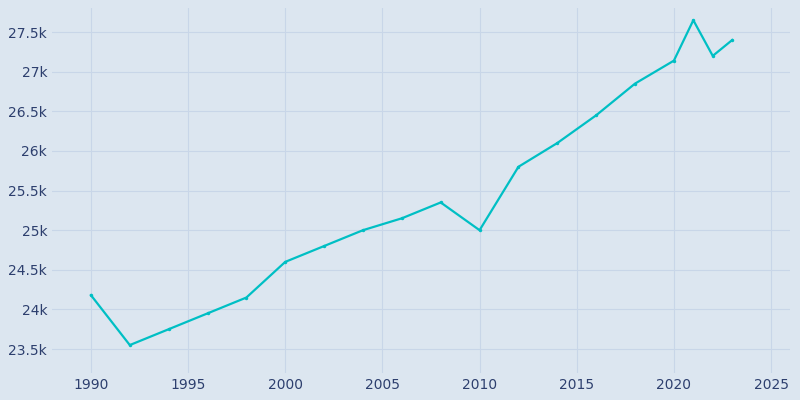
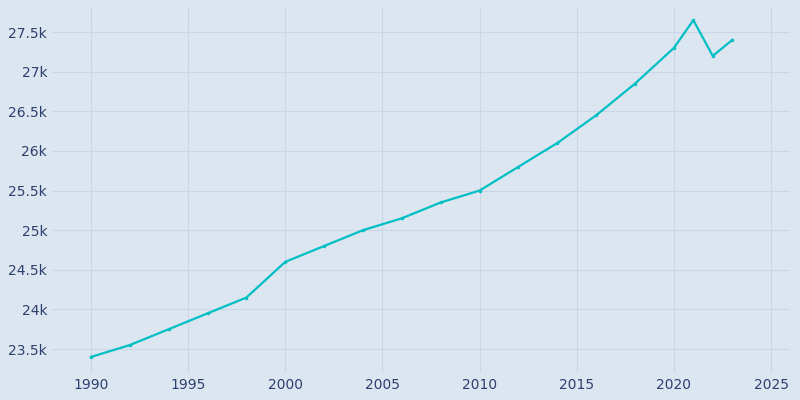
1990: 24.18k -> 23.40k
2010: 25.00k -> 25.50k
2020: 27.14k -> 27.30k
